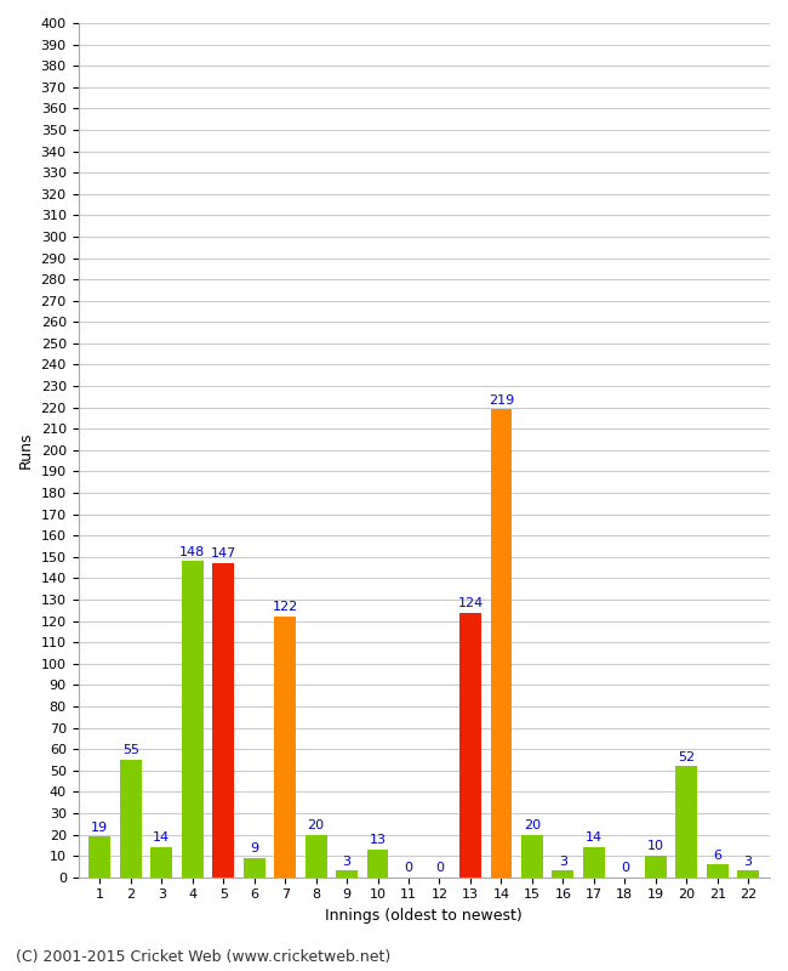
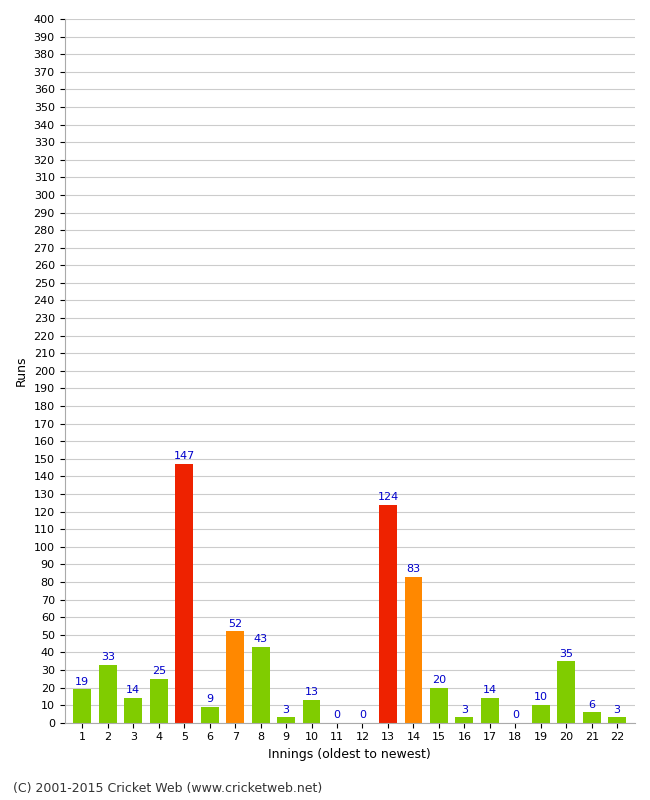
2: 55 -> 33
4: 148 -> 25
7: 122 -> 52
8: 20 -> 43
14: 219 -> 83
20: 52 -> 35
